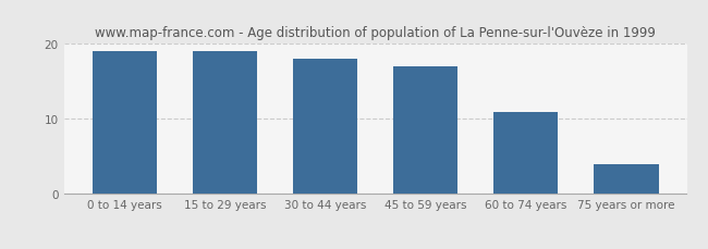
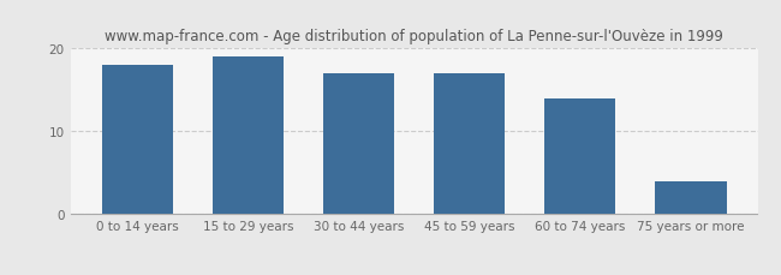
0 to 14 years: 19 -> 18
30 to 44 years: 18 -> 17
60 to 74 years: 11 -> 14
